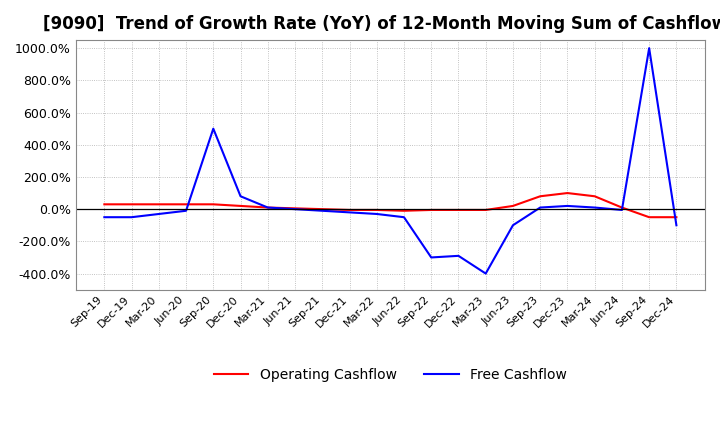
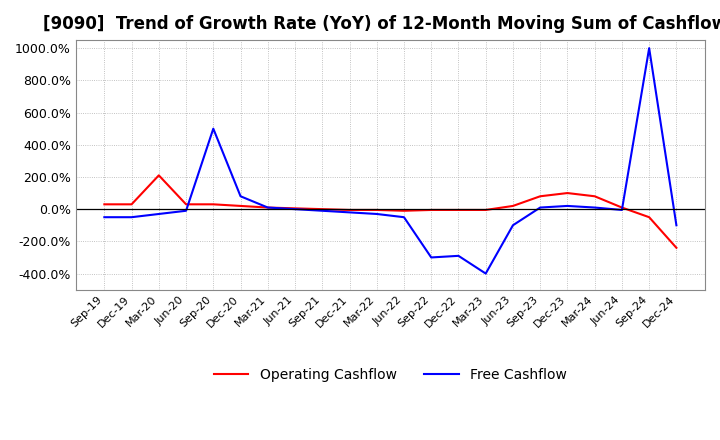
Operating Cashflow/Mar-20: 30% -> 210%
Operating Cashflow/Dec-24: -50% -> -240%
